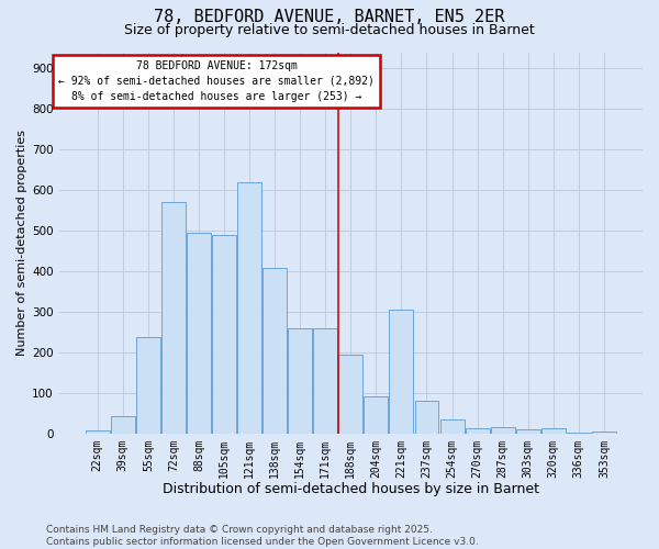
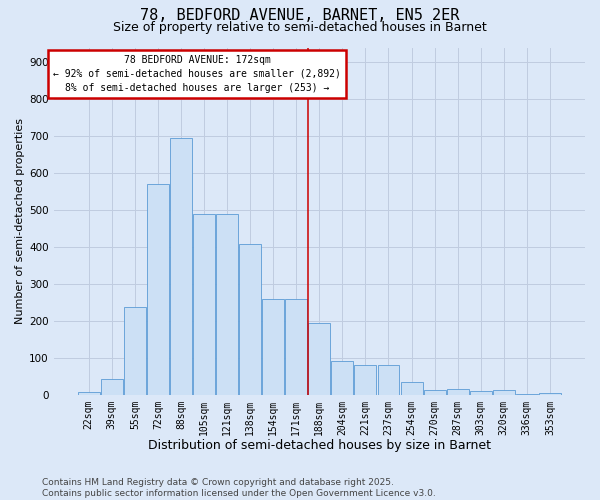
88sqm: 495 -> 695
121sqm: 620 -> 490
221sqm: 305 -> 83
